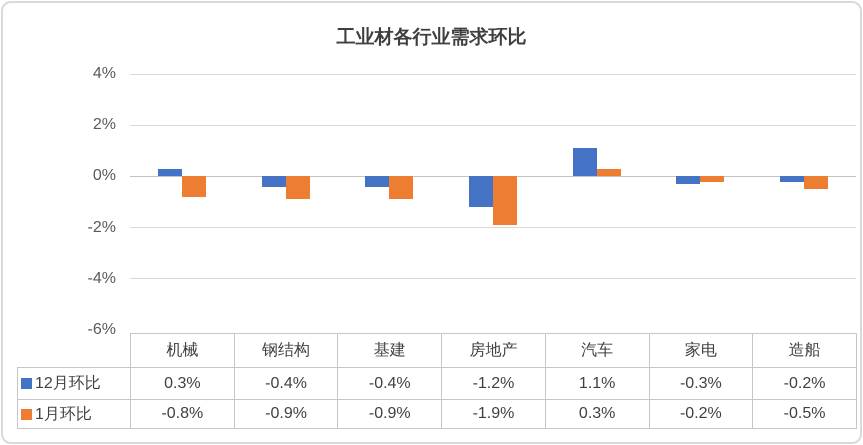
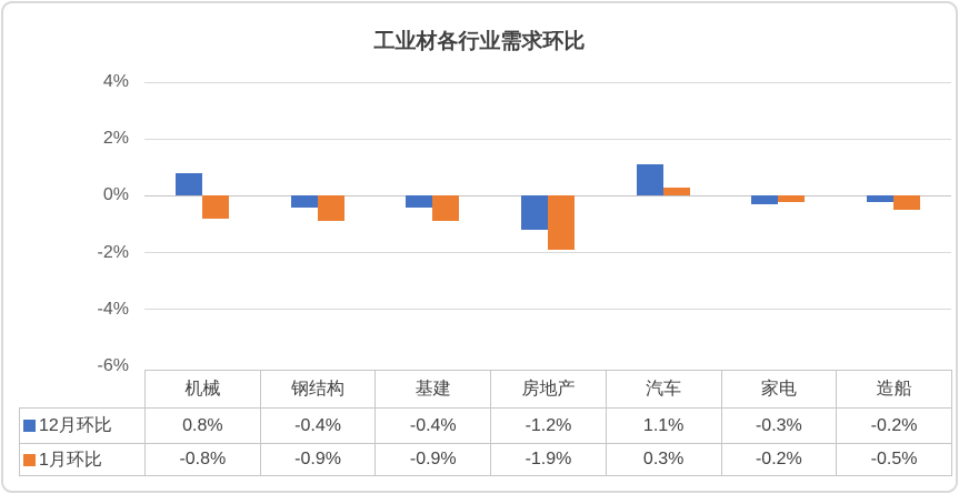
12月环比/机械: 0.3% -> 0.8%
